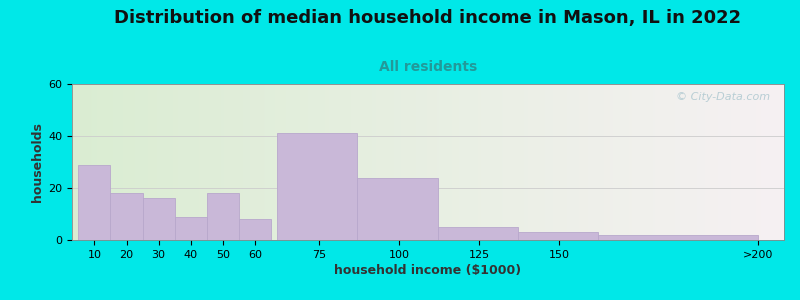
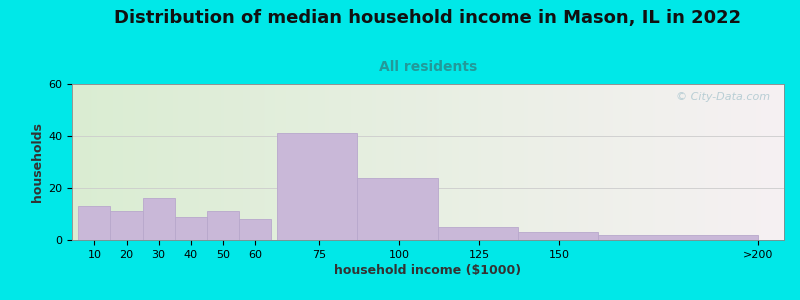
10: 29 -> 13
20: 18 -> 11
50: 18 -> 11
